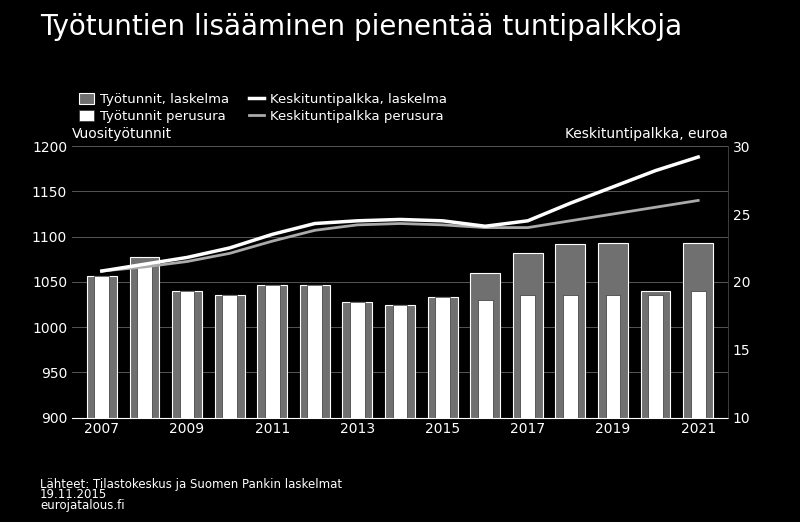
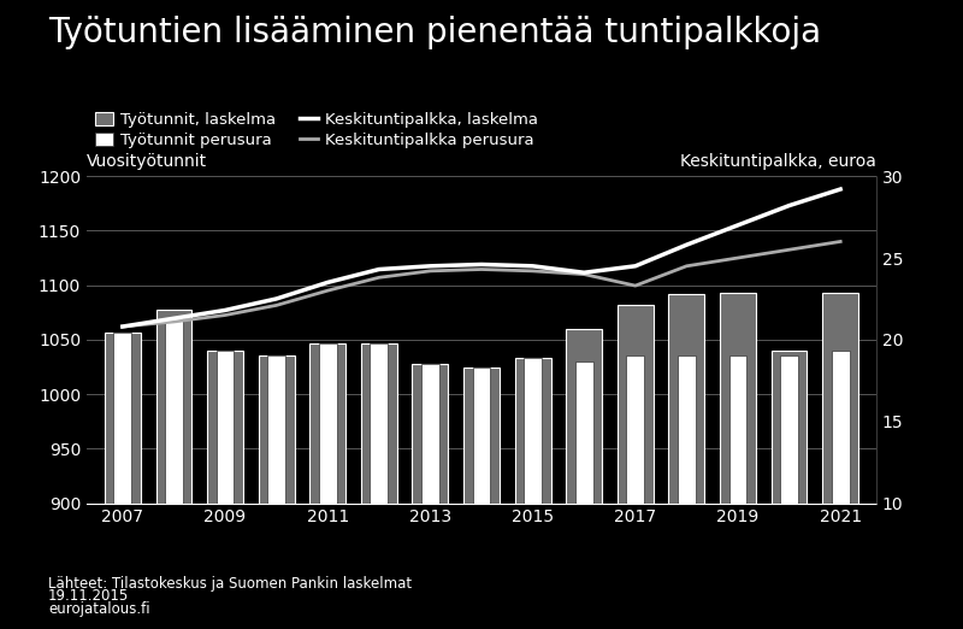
Keskituntipalkka perusura/2017: 24.0 -> 23.3
